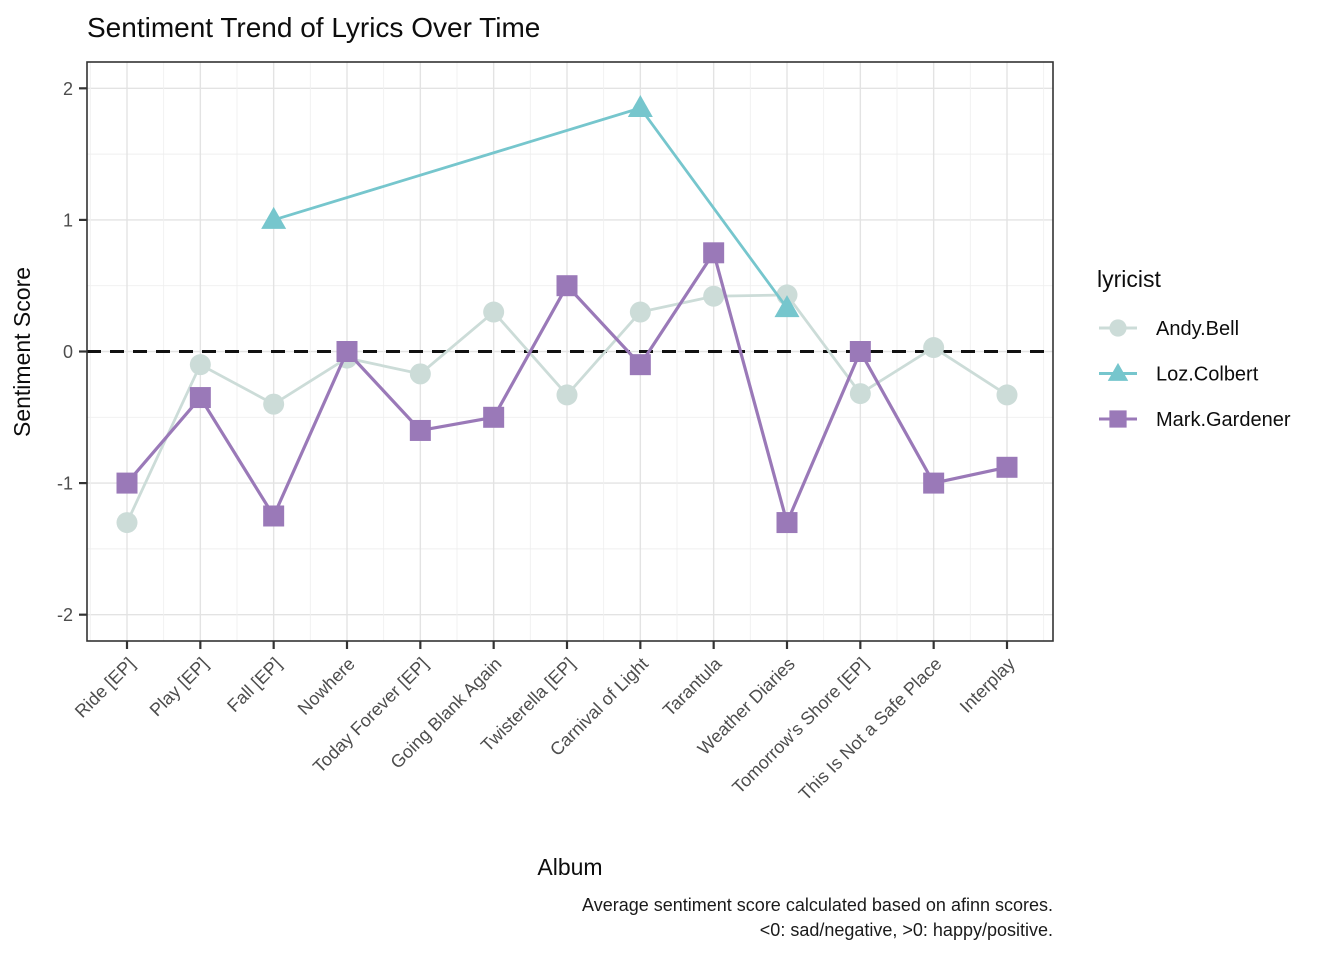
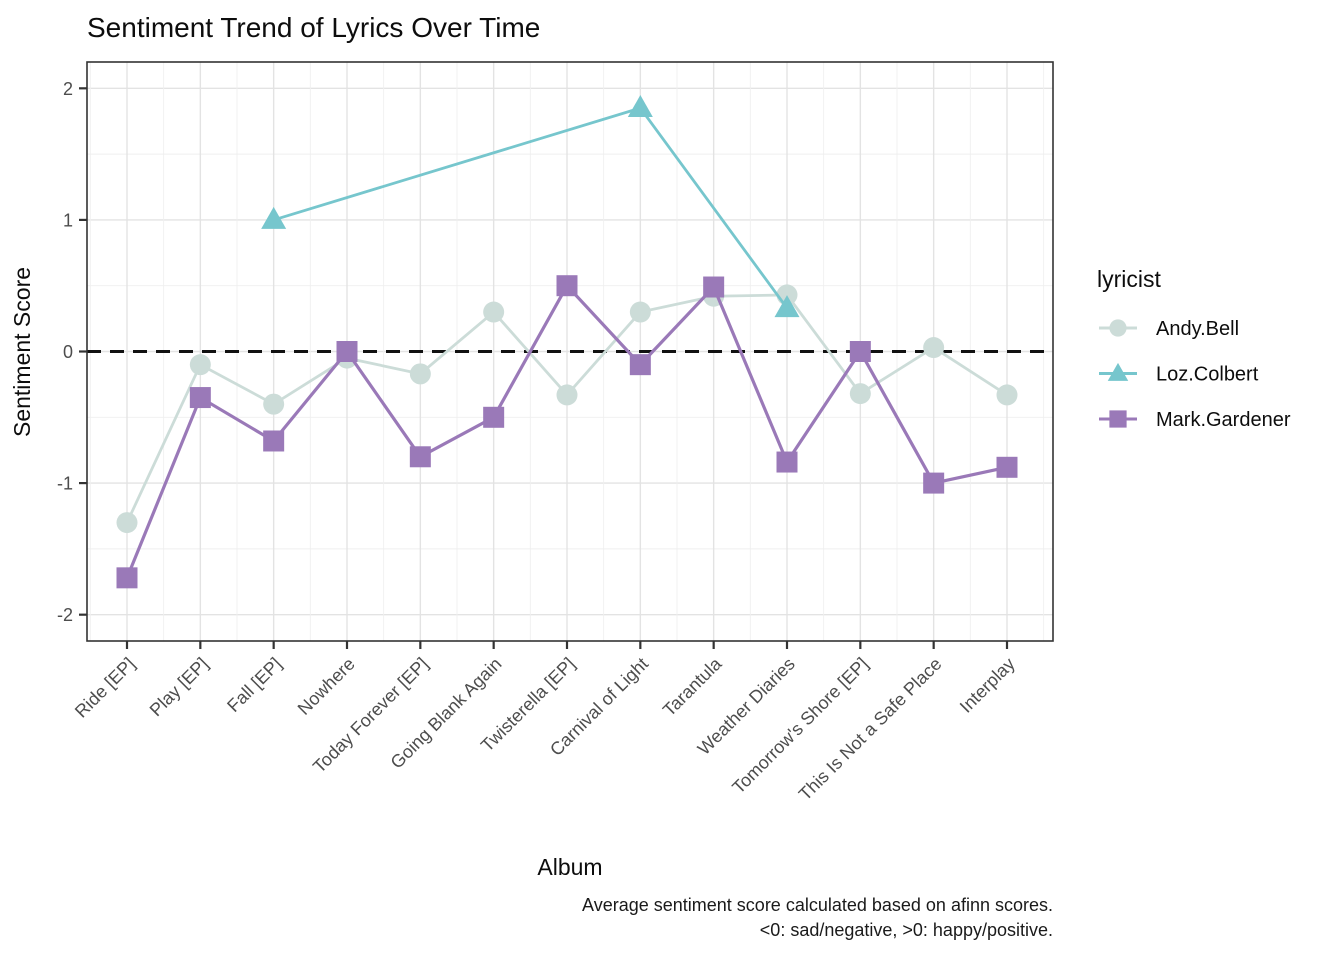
Mark.Gardener/Ride [EP]: -1.00 -> -1.72
Mark.Gardener/Fall [EP]: -1.25 -> -0.68
Mark.Gardener/Today Forever [EP]: -0.60 -> -0.80
Mark.Gardener/Tarantula: 0.75 -> 0.49
Mark.Gardener/Weather Diaries: -1.30 -> -0.84
